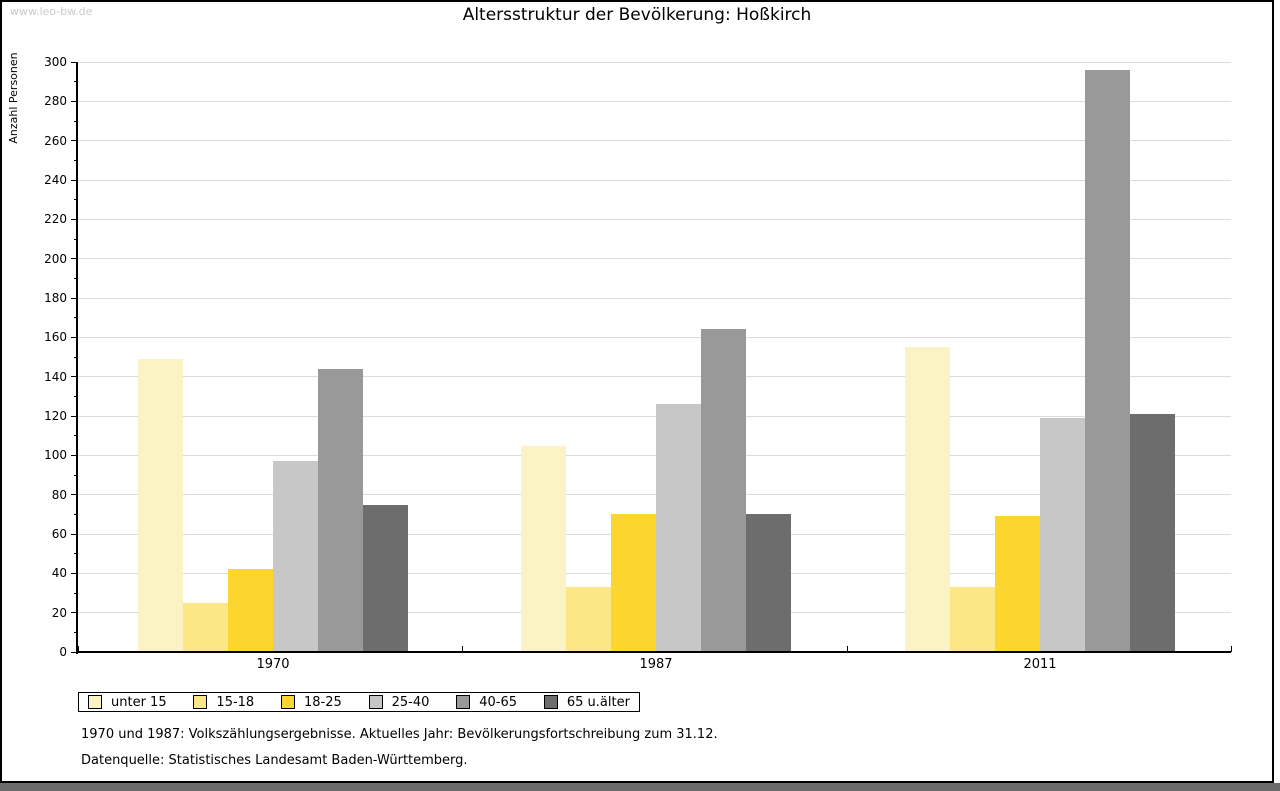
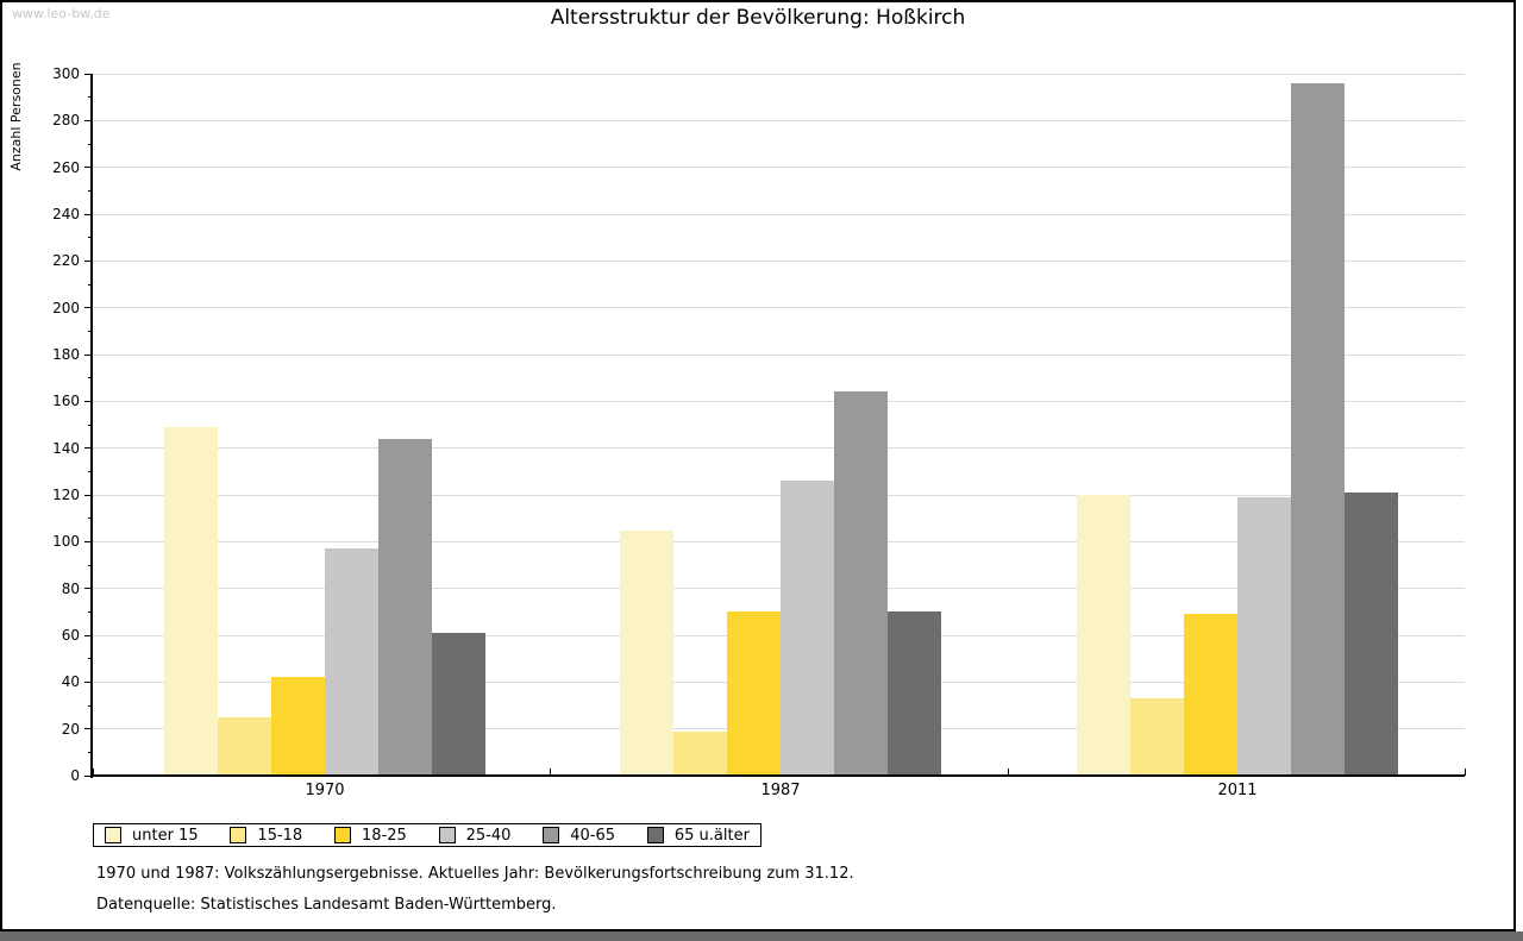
65 u.älter/1970: 75 -> 61
15-18/1987: 33 -> 19
unter 15/2011: 155 -> 120
